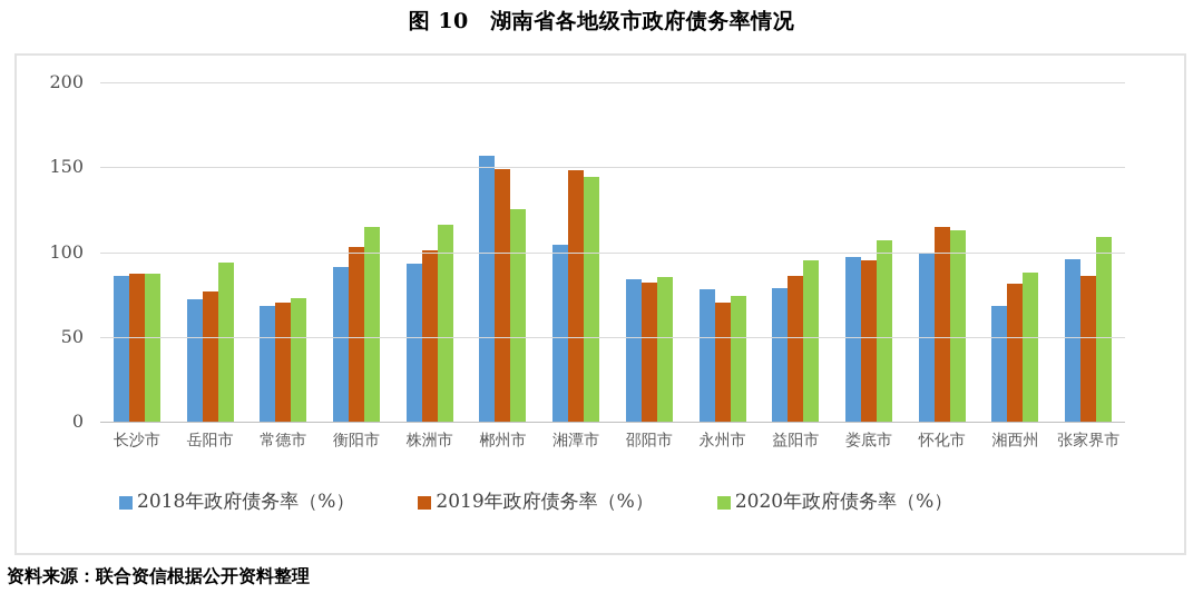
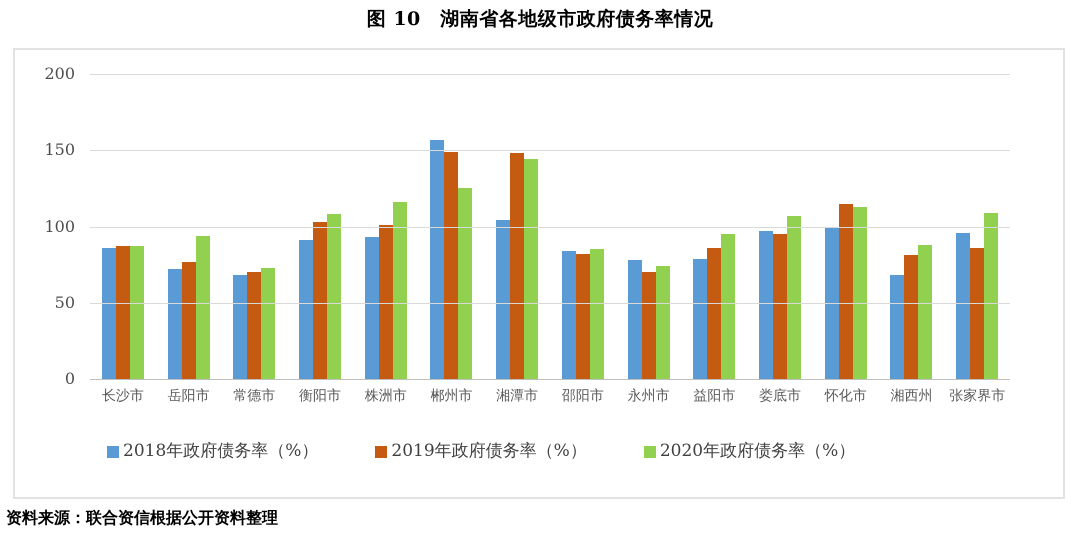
2020年政府债务率（%）/衡阳市: 115 -> 108
